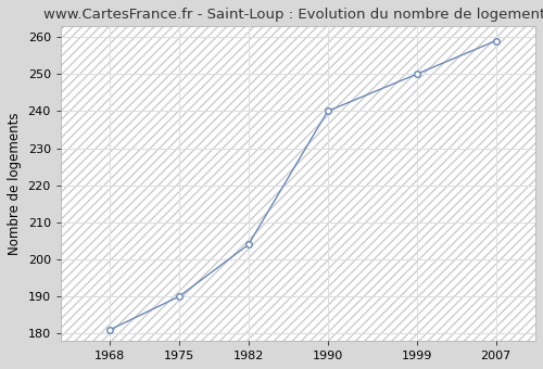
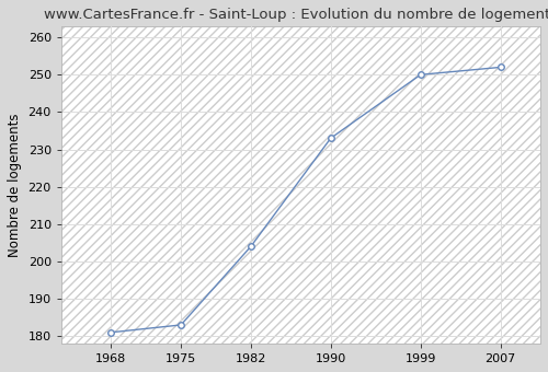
1975: 190 -> 183
1990: 240 -> 233
2007: 259 -> 252
